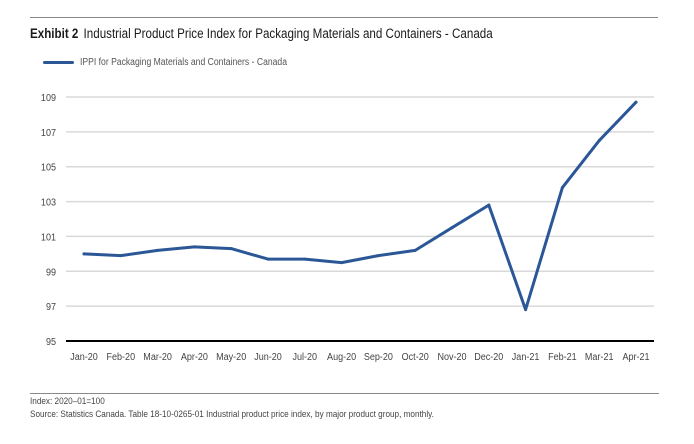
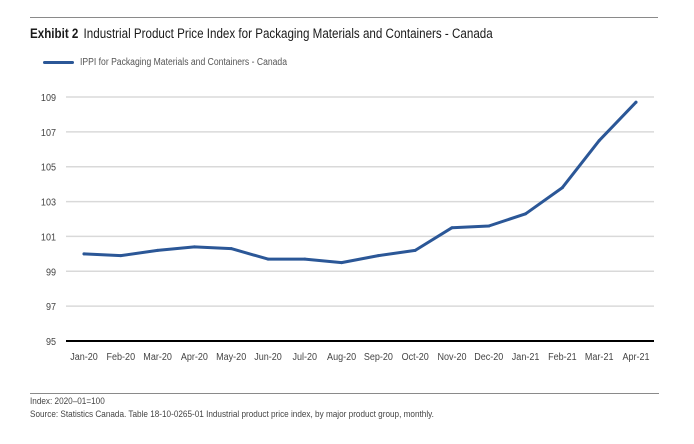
Dec-20: 102.8 -> 101.6
Jan-21: 96.8 -> 102.3
